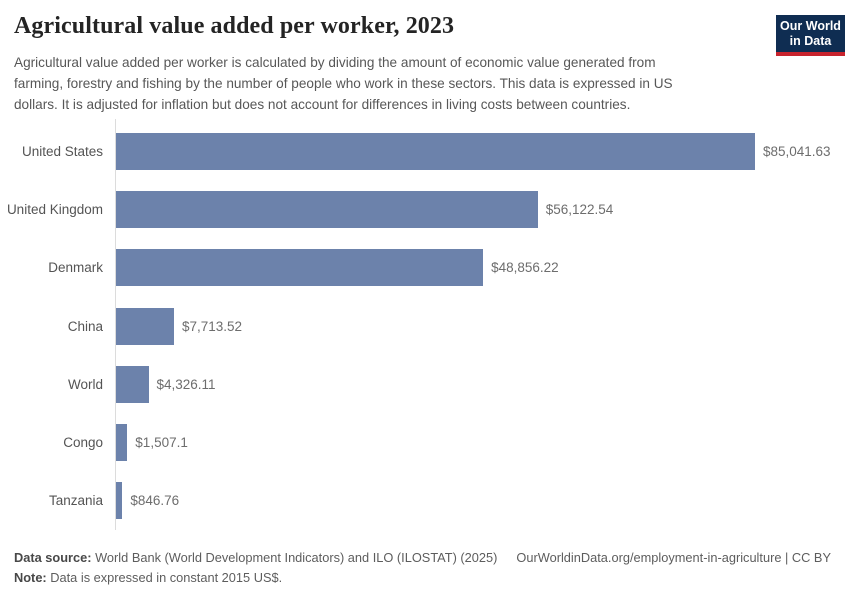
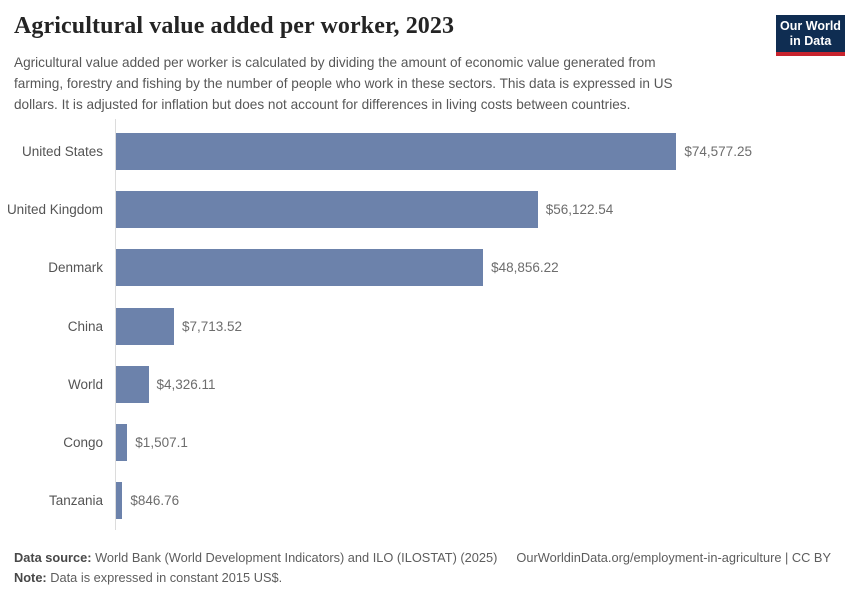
United States: $85,041.63 -> $74,577.25
